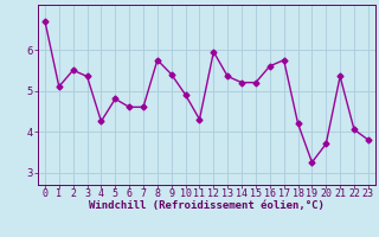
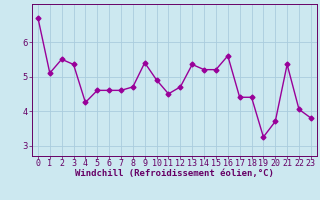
5: 4.80 -> 4.60
8: 5.75 -> 4.70
11: 4.30 -> 4.50
12: 5.95 -> 4.70
17: 5.75 -> 4.40
18: 4.20 -> 4.40
